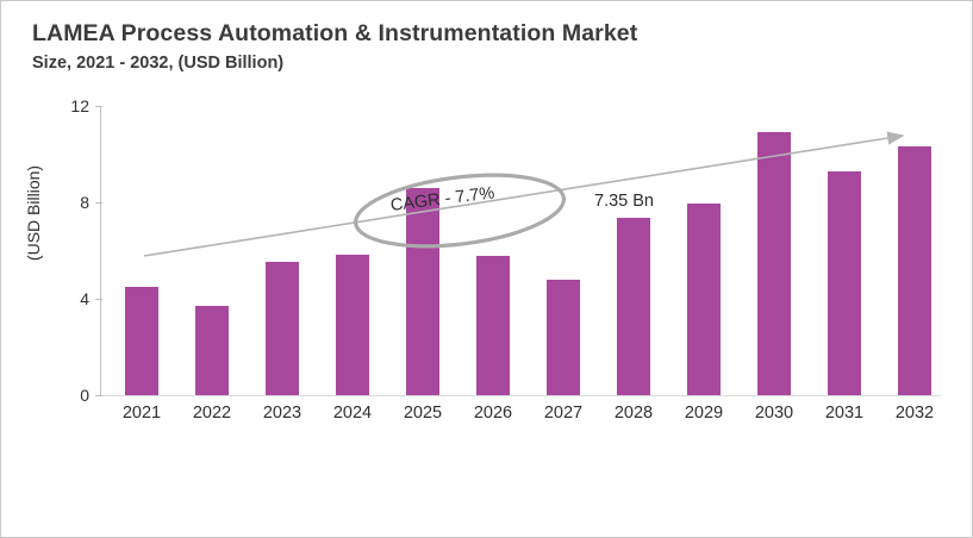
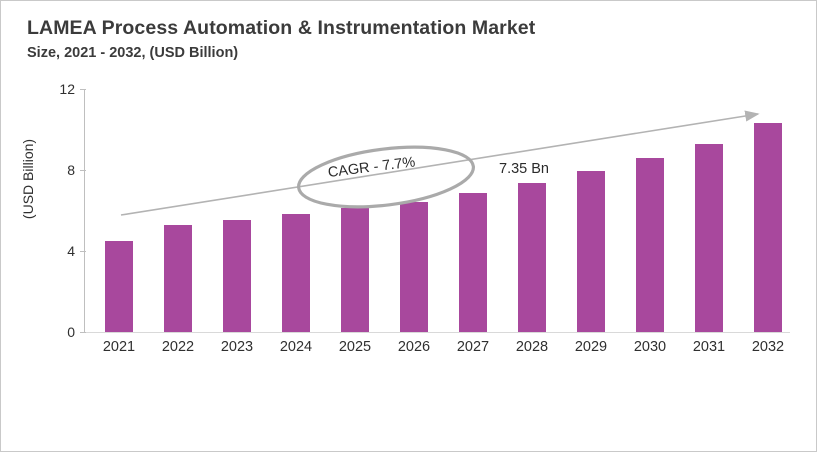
2022: 3.7 -> 5.3
2025: 8.6 -> 6.1
2026: 5.8 -> 6.4
2027: 4.8 -> 6.8
2030: 10.9 -> 8.6
